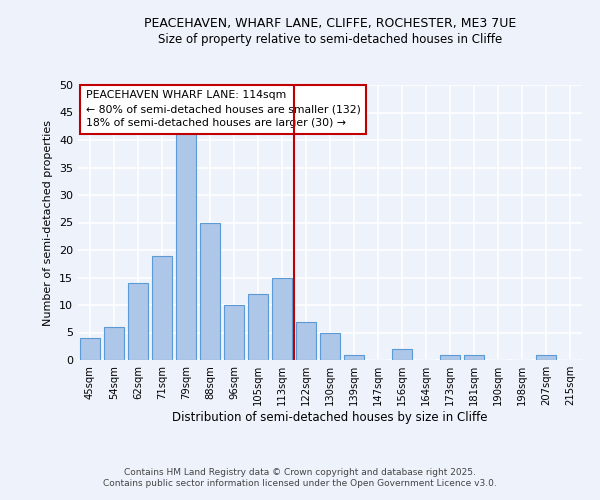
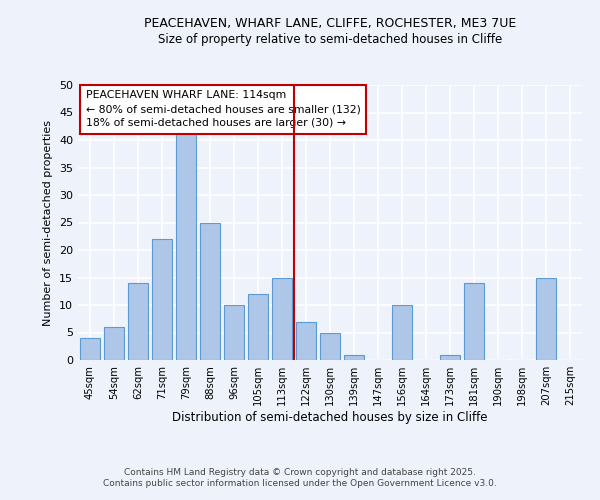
71sqm: 19 -> 22
156sqm: 2 -> 10
181sqm: 1 -> 14
207sqm: 1 -> 15
